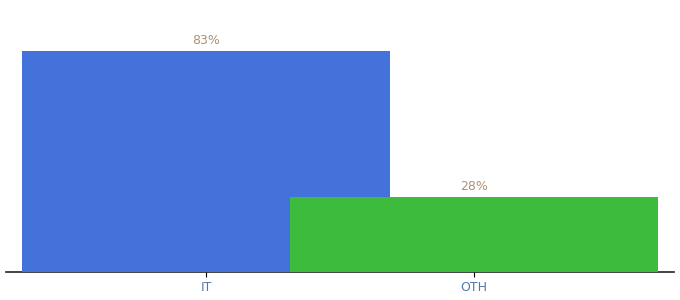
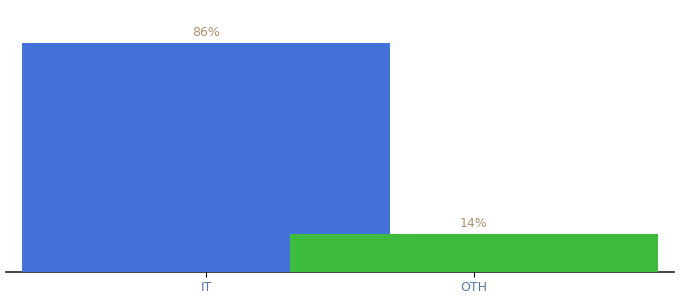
IT: 83% -> 86%
OTH: 28% -> 14%
